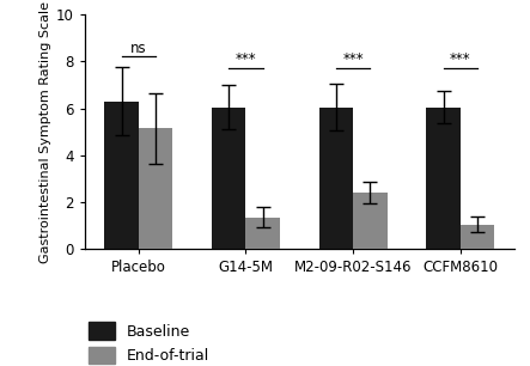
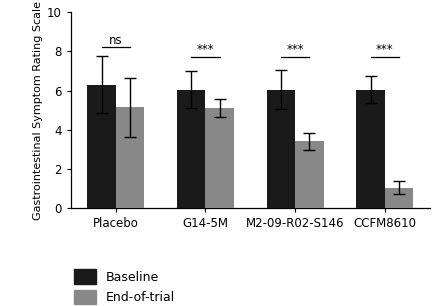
End-of-trial/G14-5M: 1.4 -> 5.1
End-of-trial/M2-09-R02-S146: 2.4 -> 3.4
